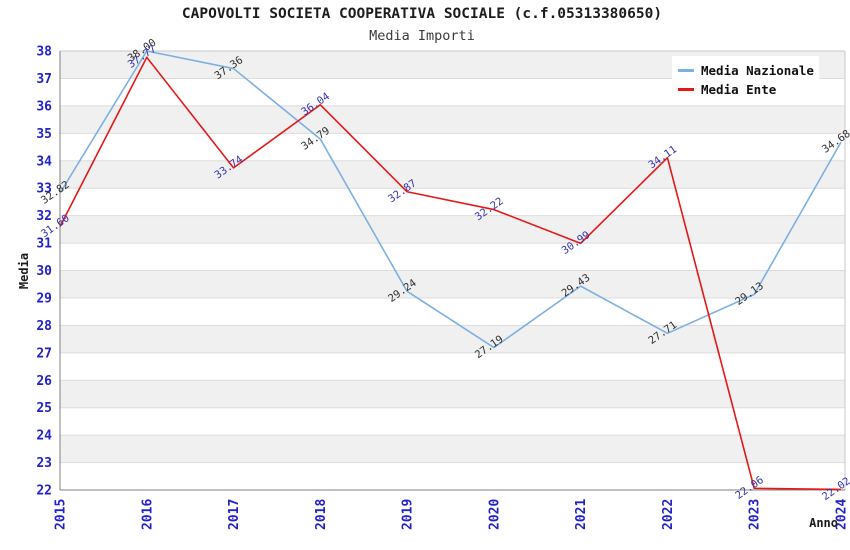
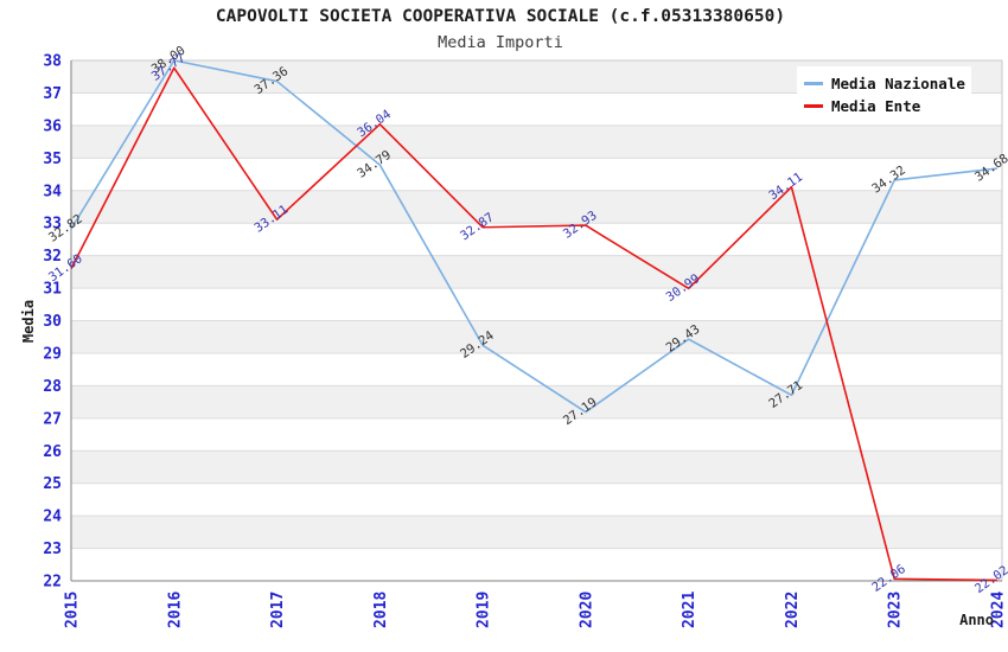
Media Ente/2017: 33.74 -> 33.11
Media Ente/2020: 32.22 -> 32.93
Media Nazionale/2023: 29.13 -> 34.32
